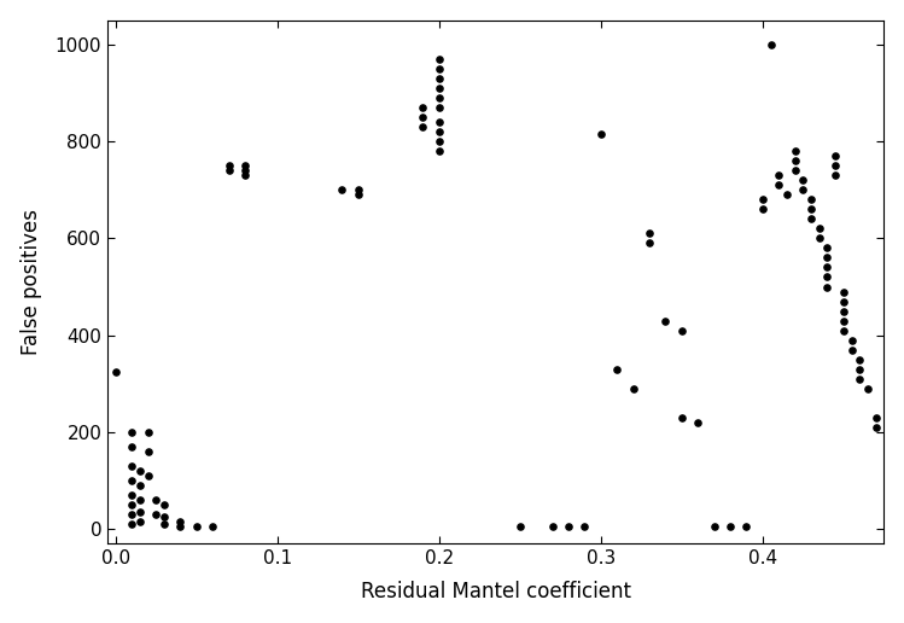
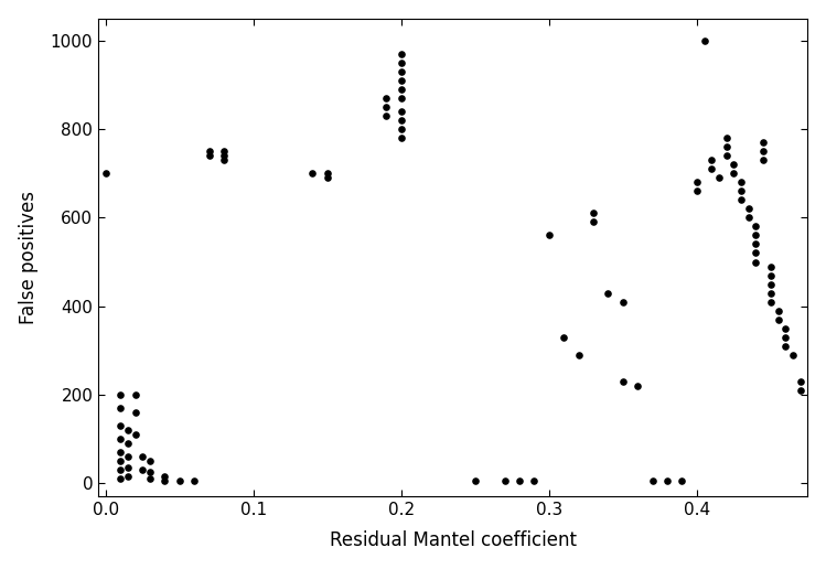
0.0: 325 -> 700
0.3: 815 -> 560
